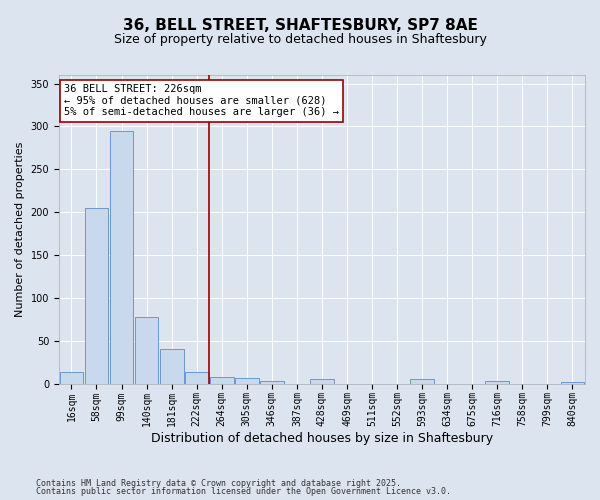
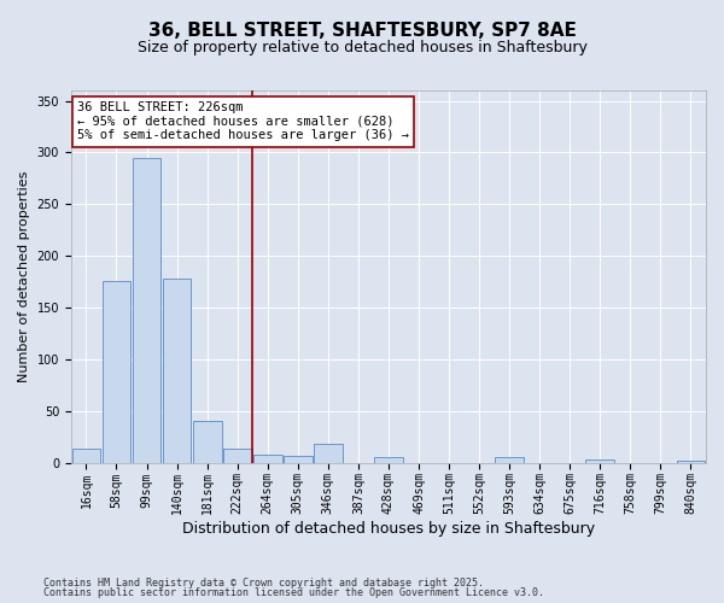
58sqm: 205 -> 176
140sqm: 78 -> 178
346sqm: 3 -> 18
